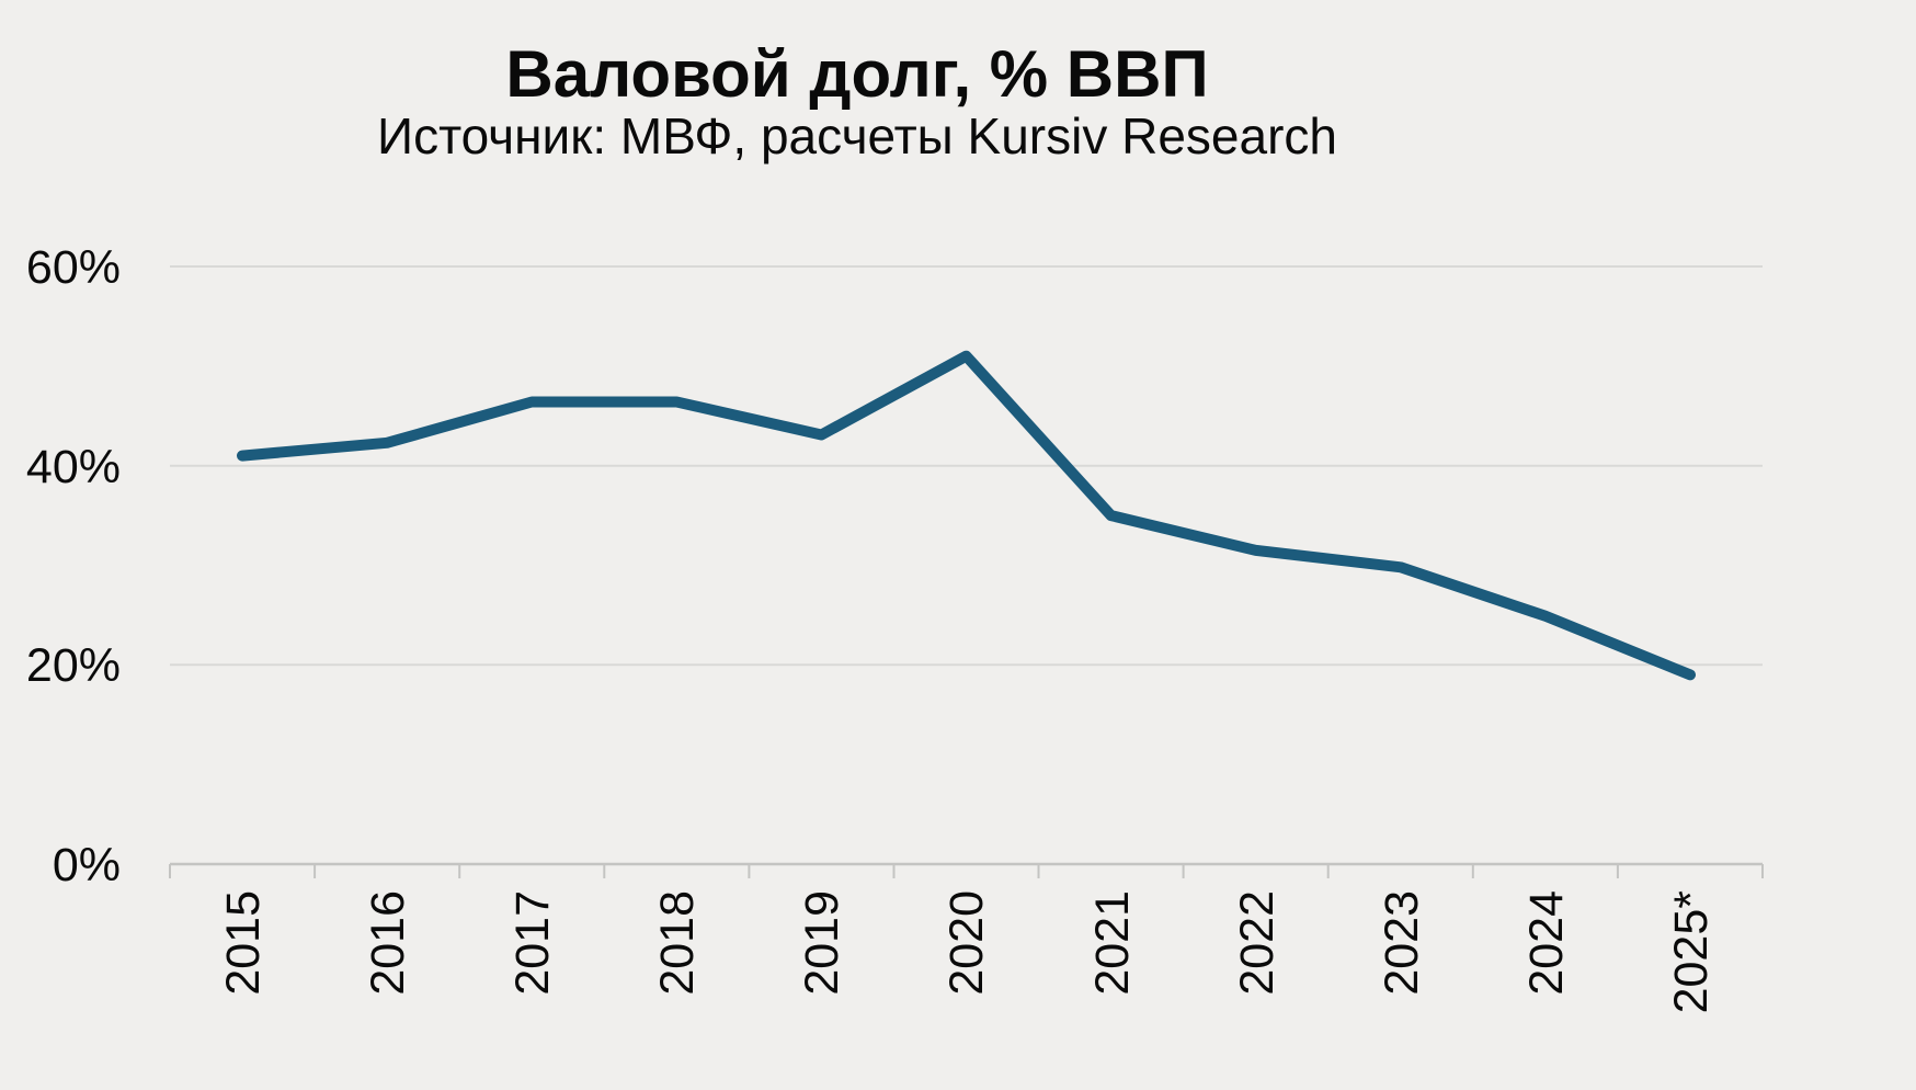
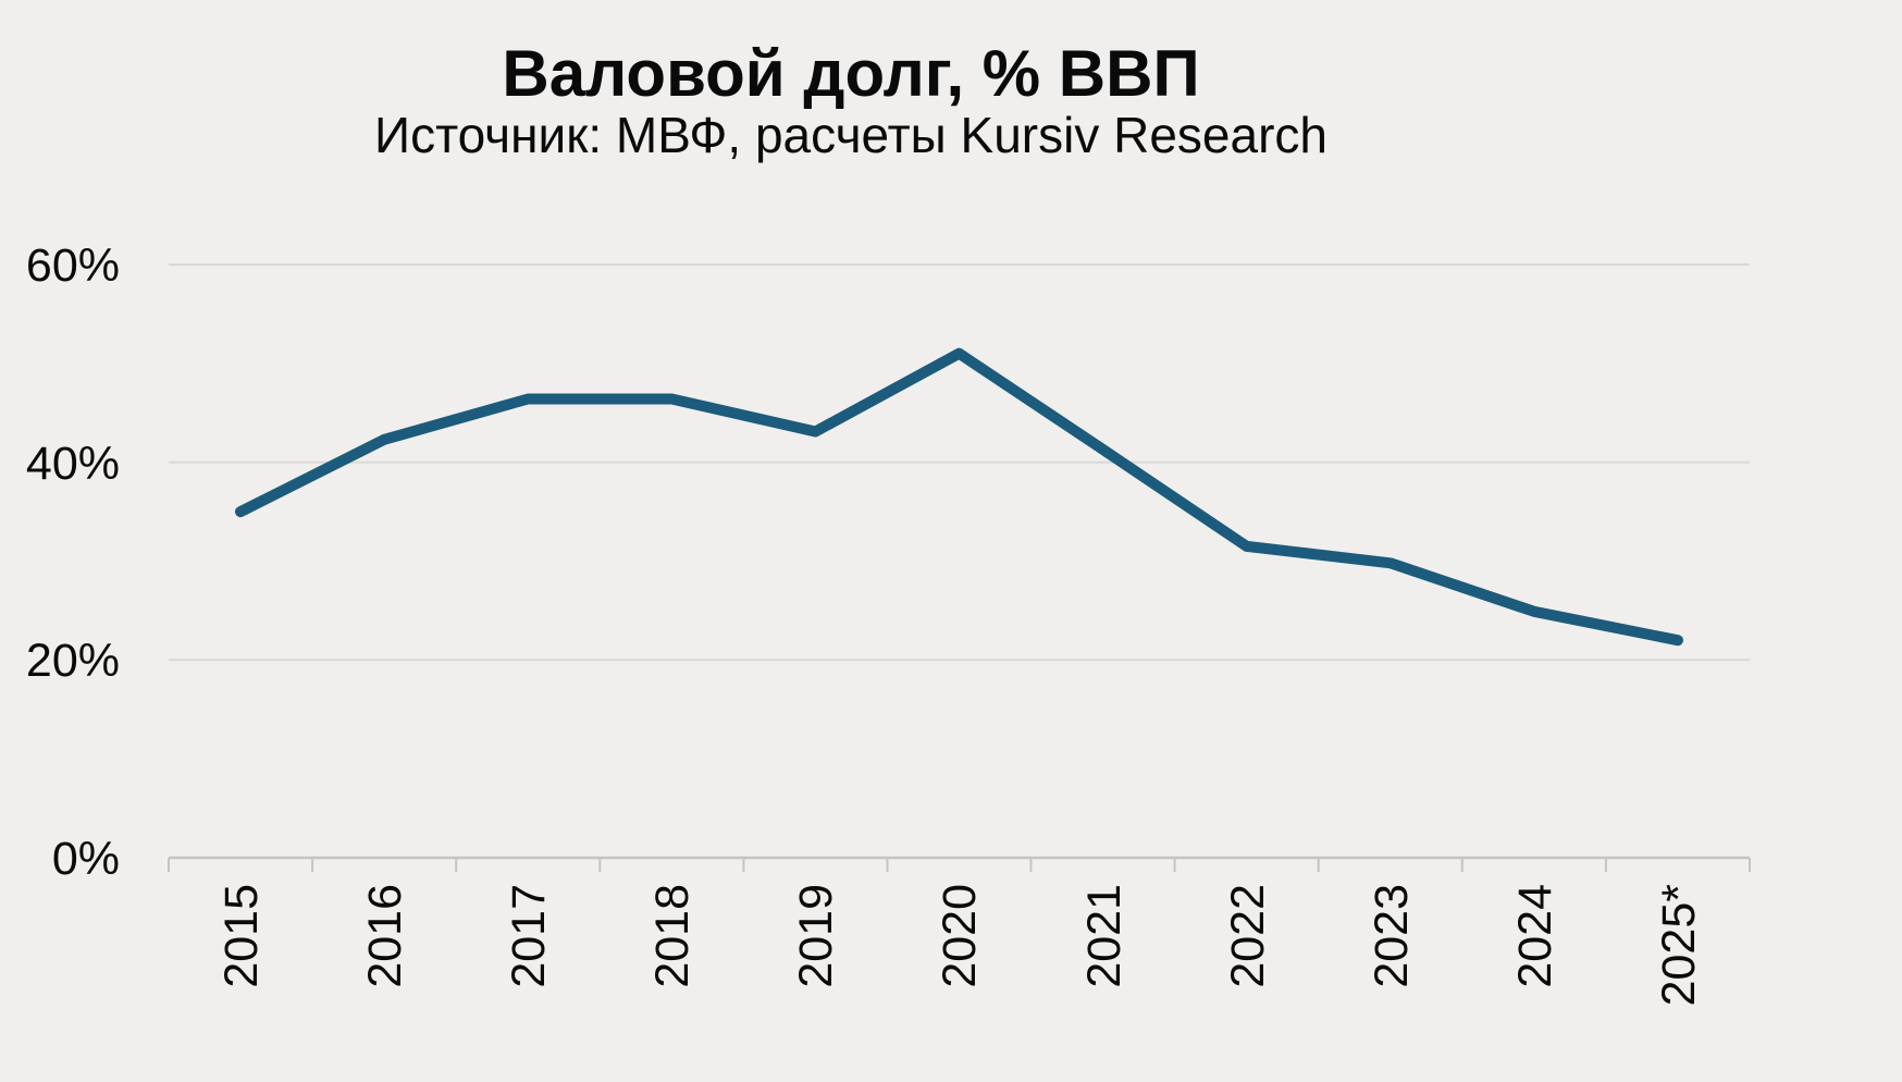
2015: 41% -> 35%
2021: 35% -> 41%
2025*: 19% -> 22%
